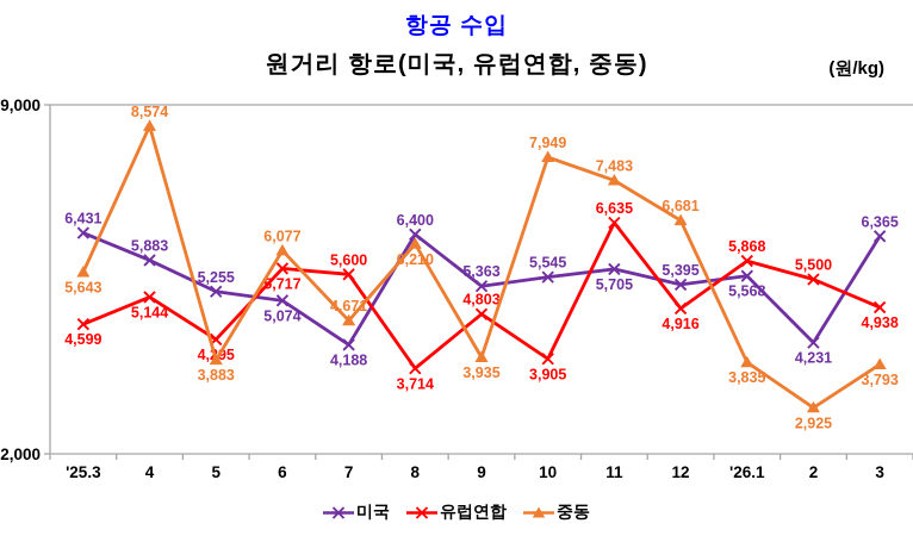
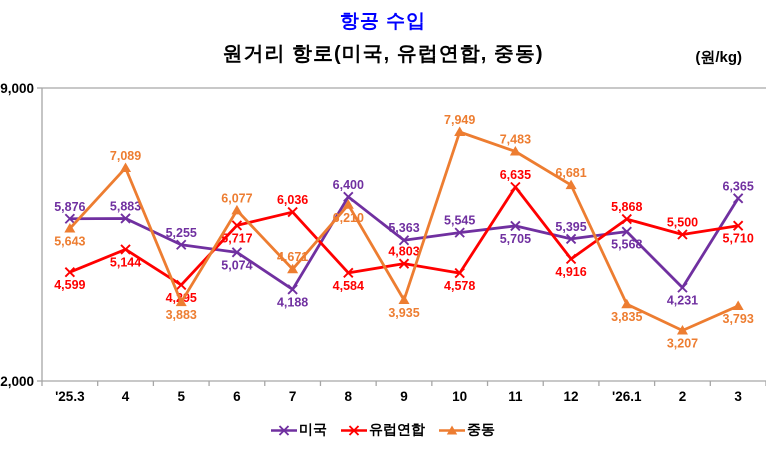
미국/'25.3: 6,431 -> 5,876
중동/4: 8,574 -> 7,089
유럽연합/7: 5,600 -> 6,036
유럽연합/8: 3,714 -> 4,584
유럽연합/10: 3,905 -> 4,578
중동/2: 2,925 -> 3,207
유럽연합/3: 4,938 -> 5,710
